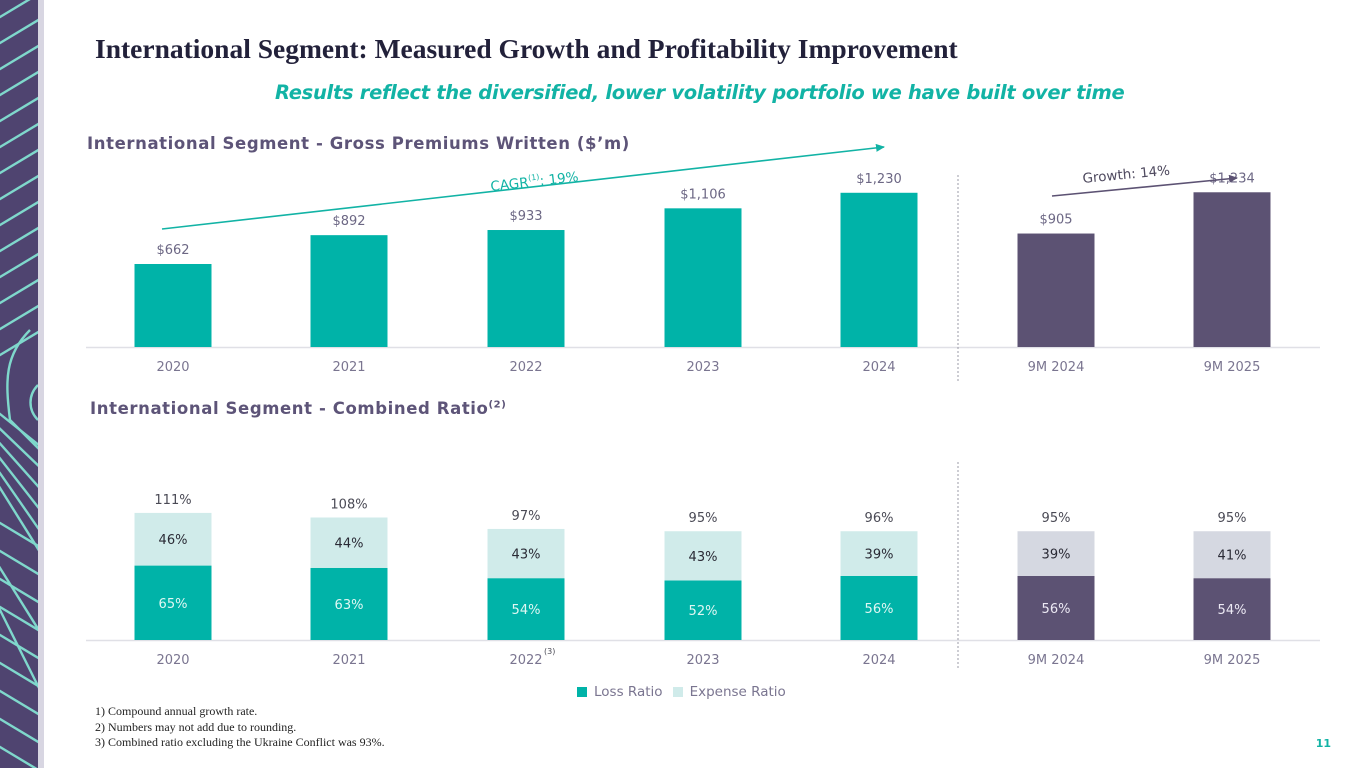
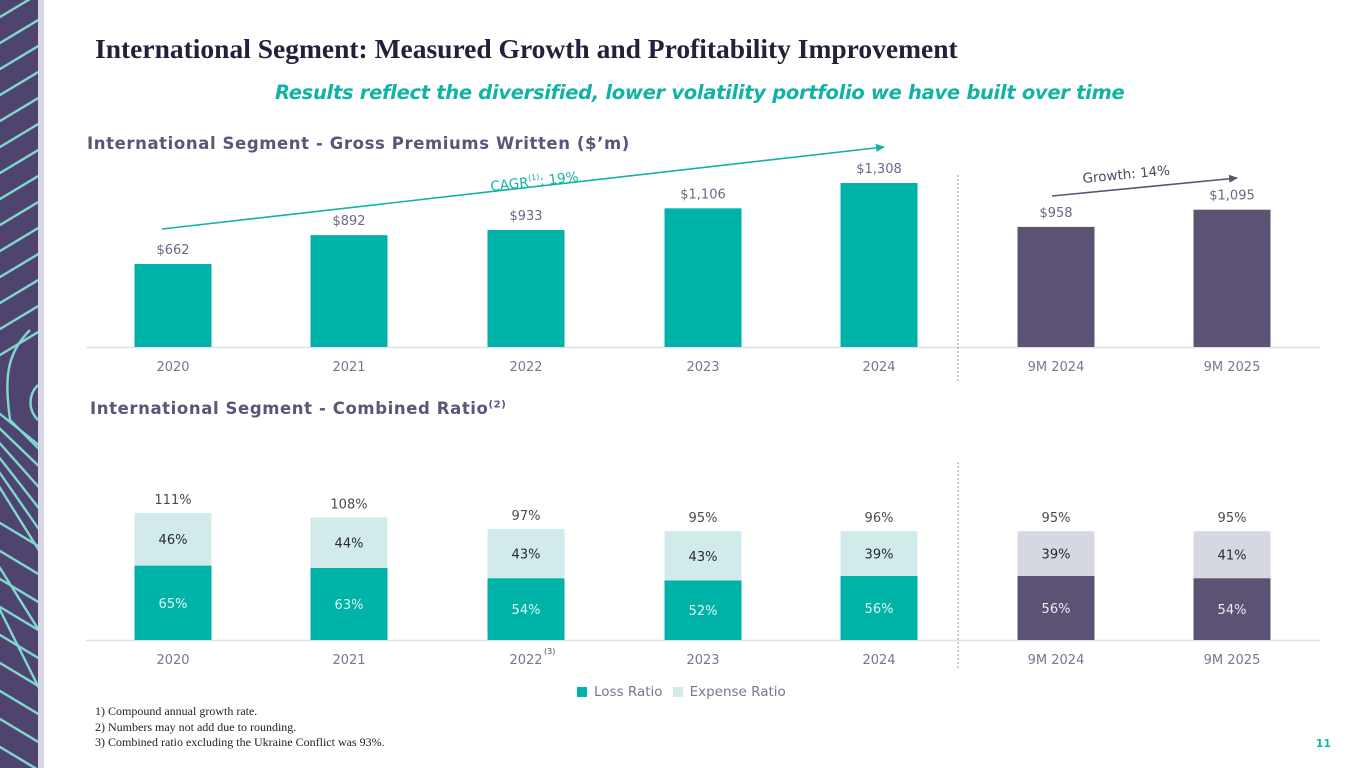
International Segment - Gross Premiums Written ($’m)/2024: $1,230 -> $1,308
International Segment - Gross Premiums Written ($’m)/9M 2024: $905 -> $958
International Segment - Gross Premiums Written ($’m)/9M 2025: $1,234 -> $1,095
